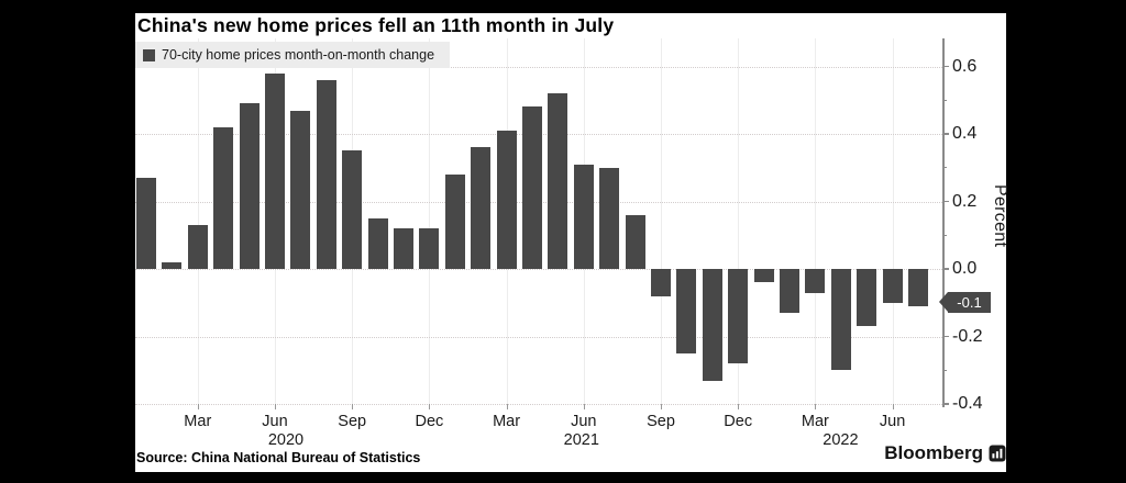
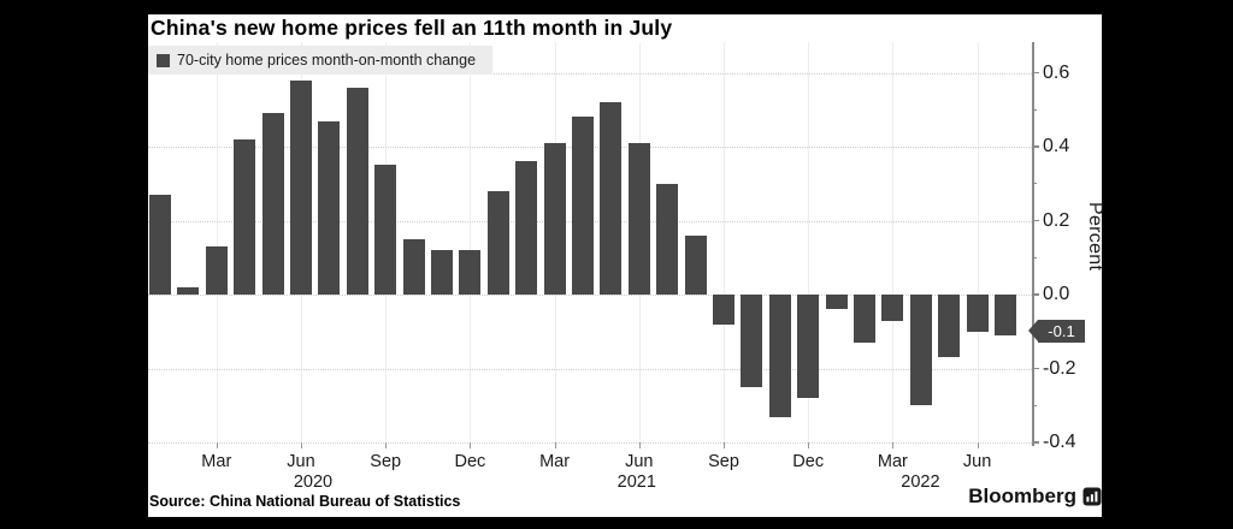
Jun 2021: 0.31 -> 0.41
